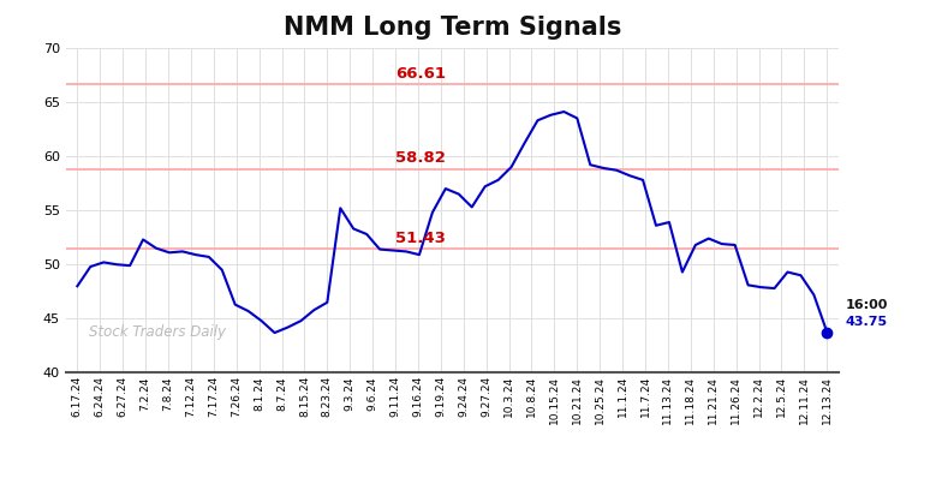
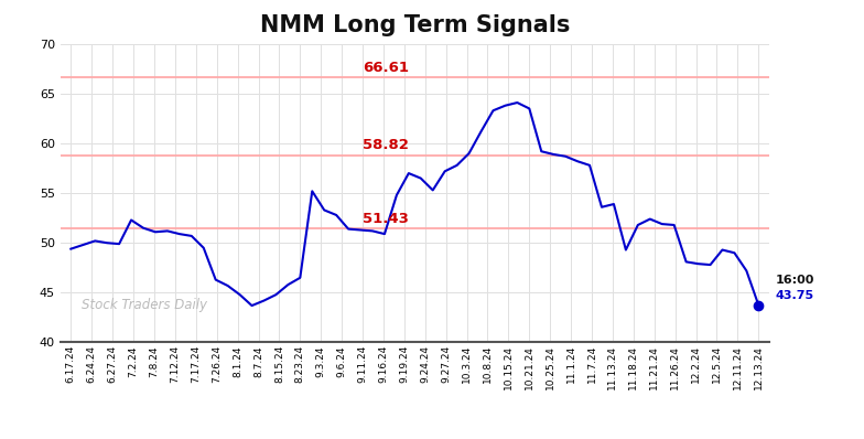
6.17.24: 48.0 -> 49.4
